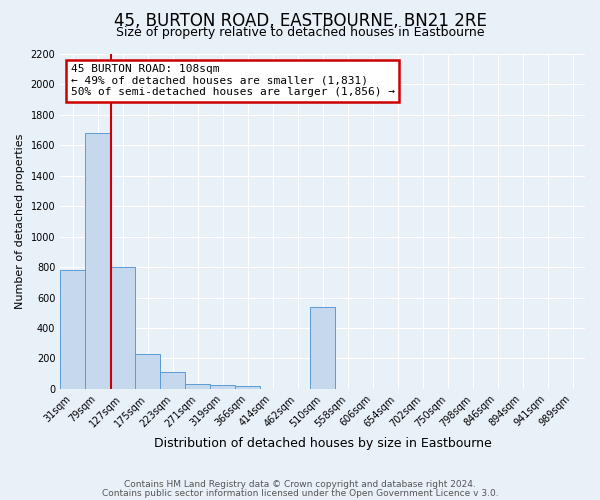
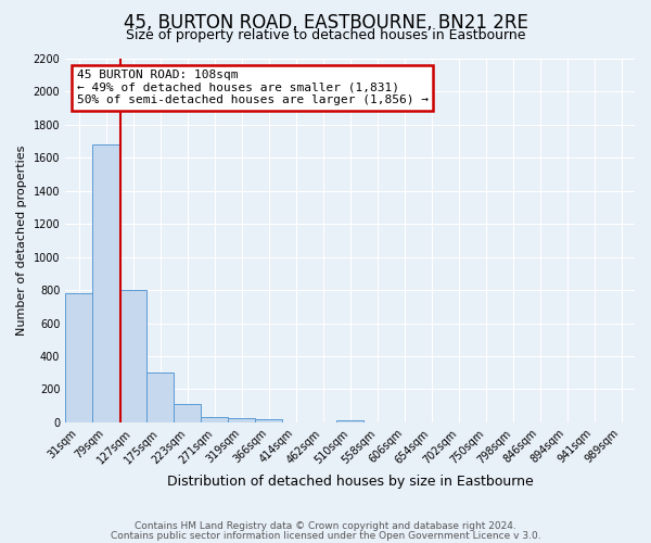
175sqm: 230 -> 300
510sqm: 540 -> 20
